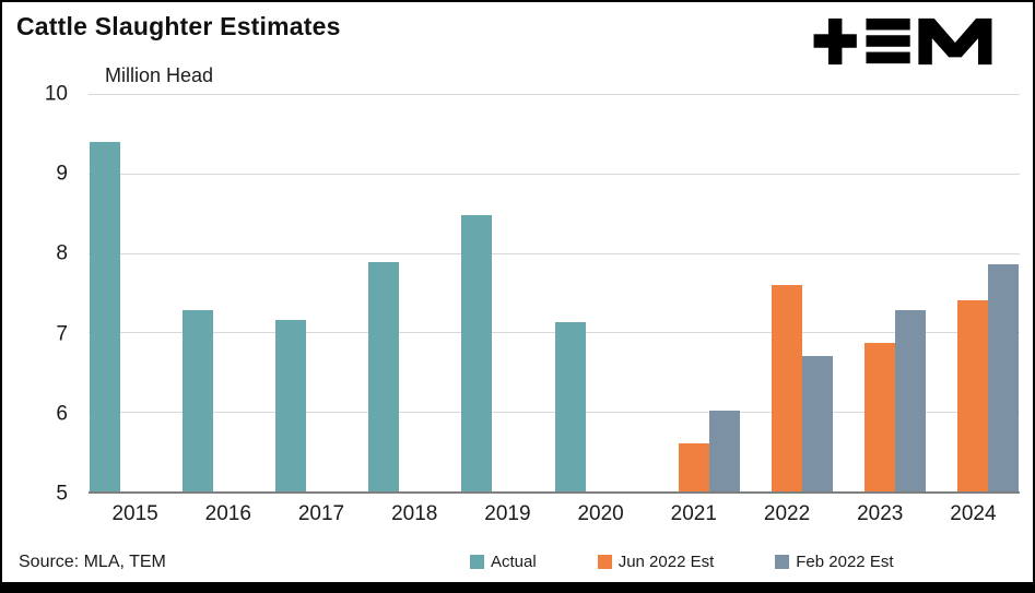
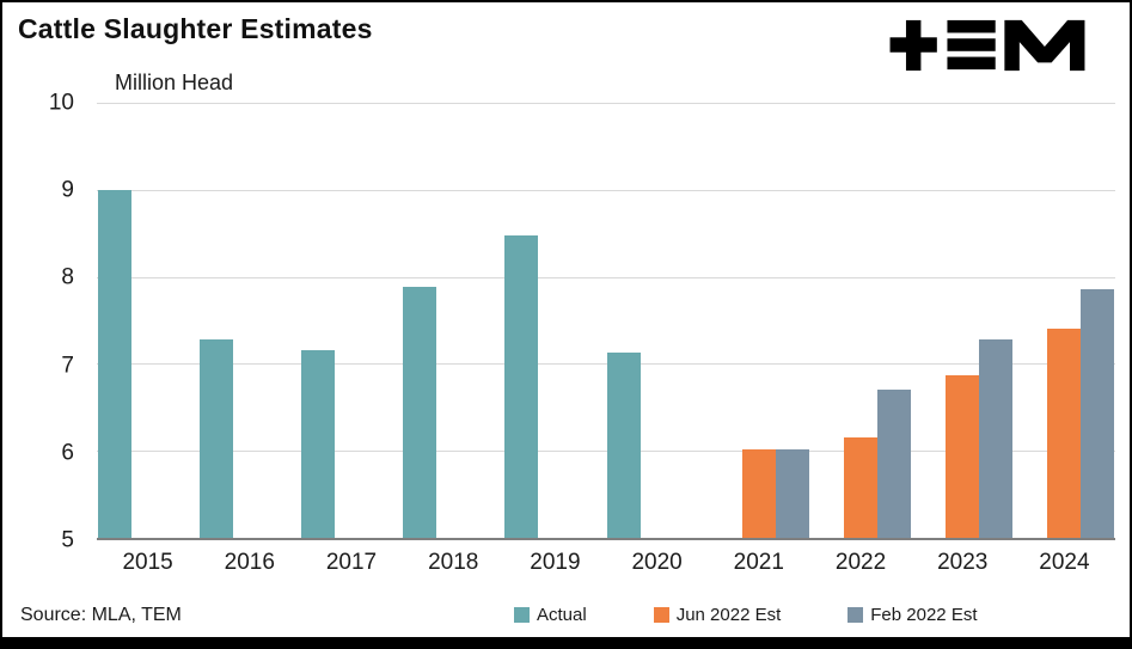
Actual/2015: 9.4 -> 9.0
Jun 2022 Est/2021: 5.6 -> 6.0
Jun 2022 Est/2022: 7.6 -> 6.2
